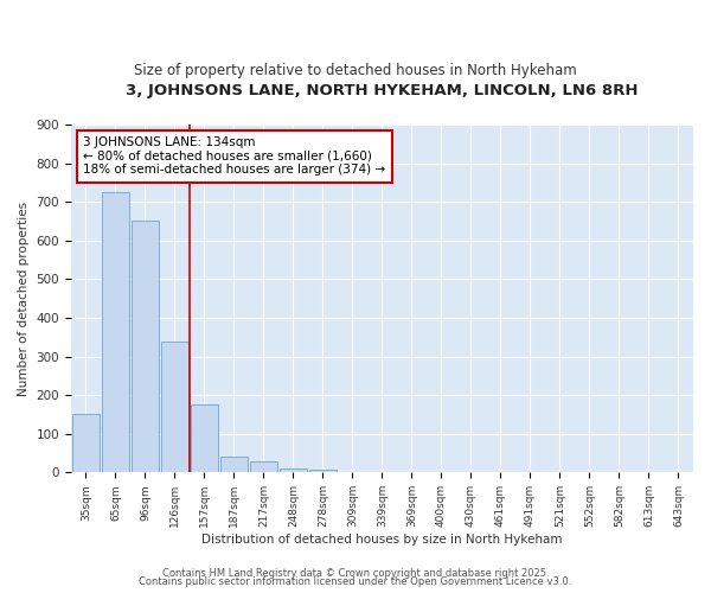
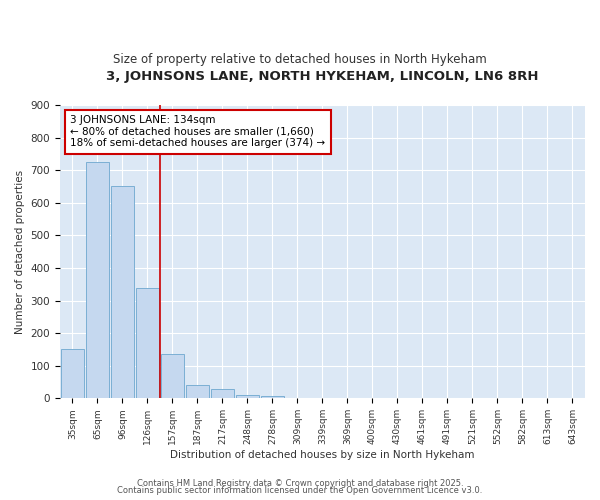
157sqm: 175 -> 135
